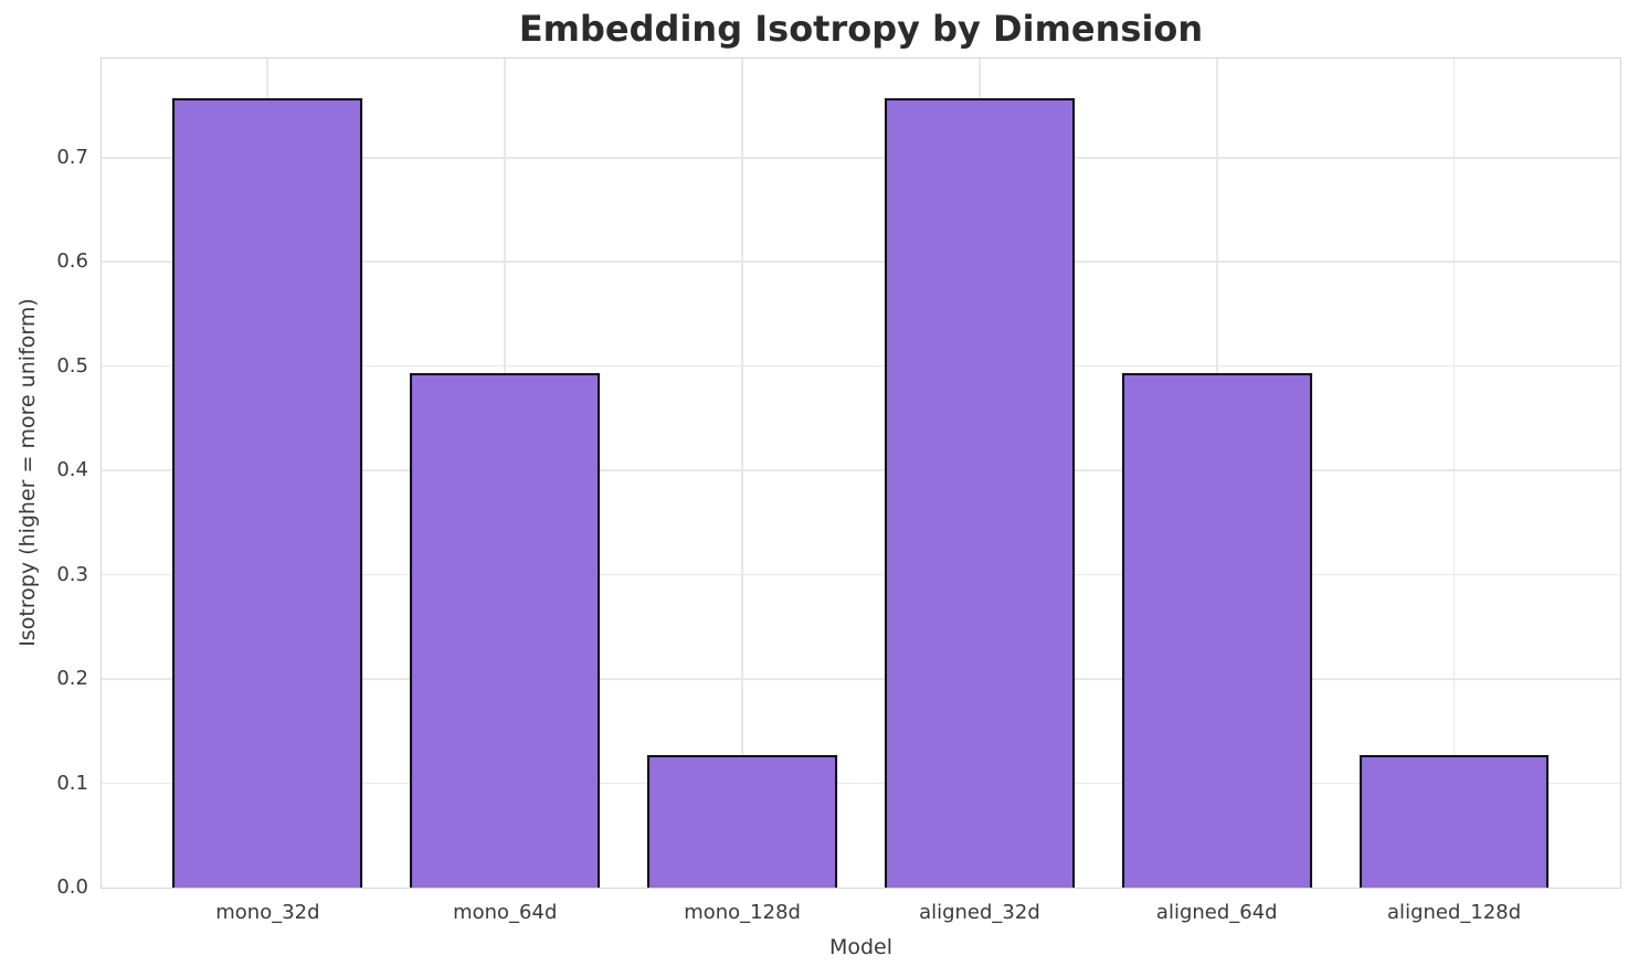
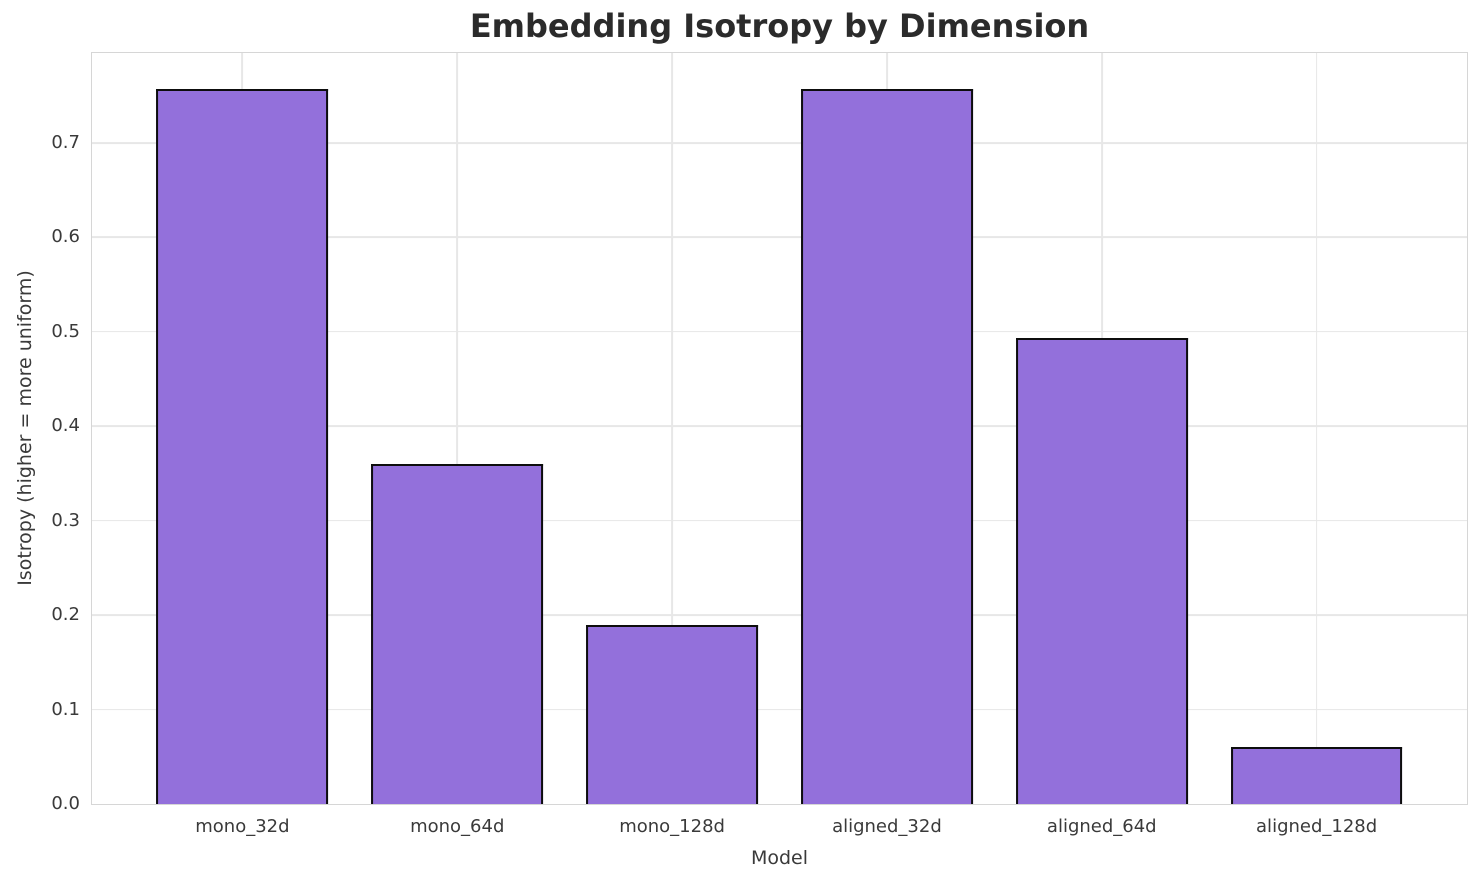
mono_64d: 0.49 -> 0.36
mono_128d: 0.13 -> 0.19
aligned_128d: 0.13 -> 0.06
